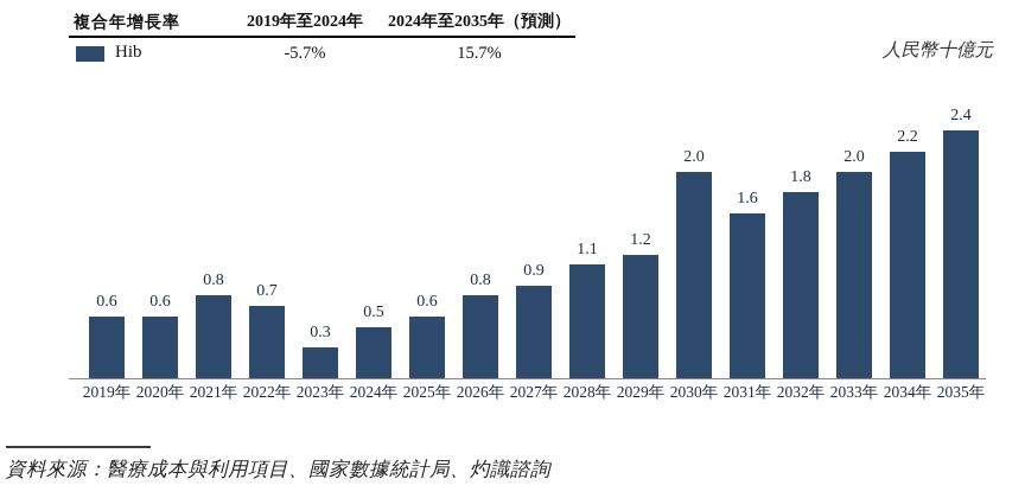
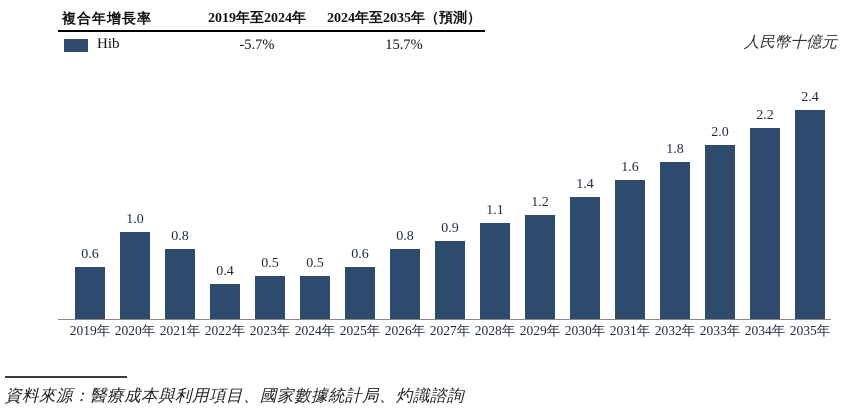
2020年: 0.6 -> 1.0
2022年: 0.7 -> 0.4
2023年: 0.3 -> 0.5
2030年: 2.0 -> 1.4
